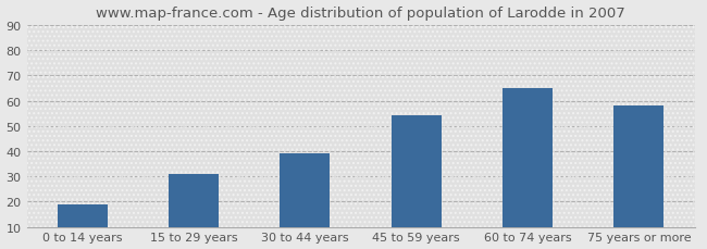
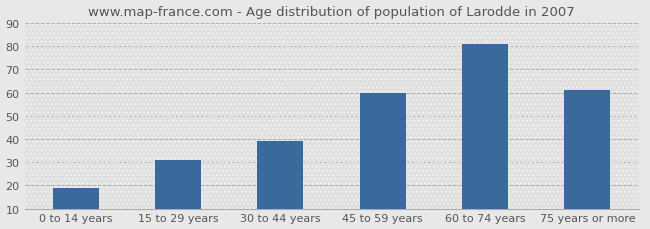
45 to 59 years: 54 -> 60
60 to 74 years: 65 -> 81
75 years or more: 58 -> 61
